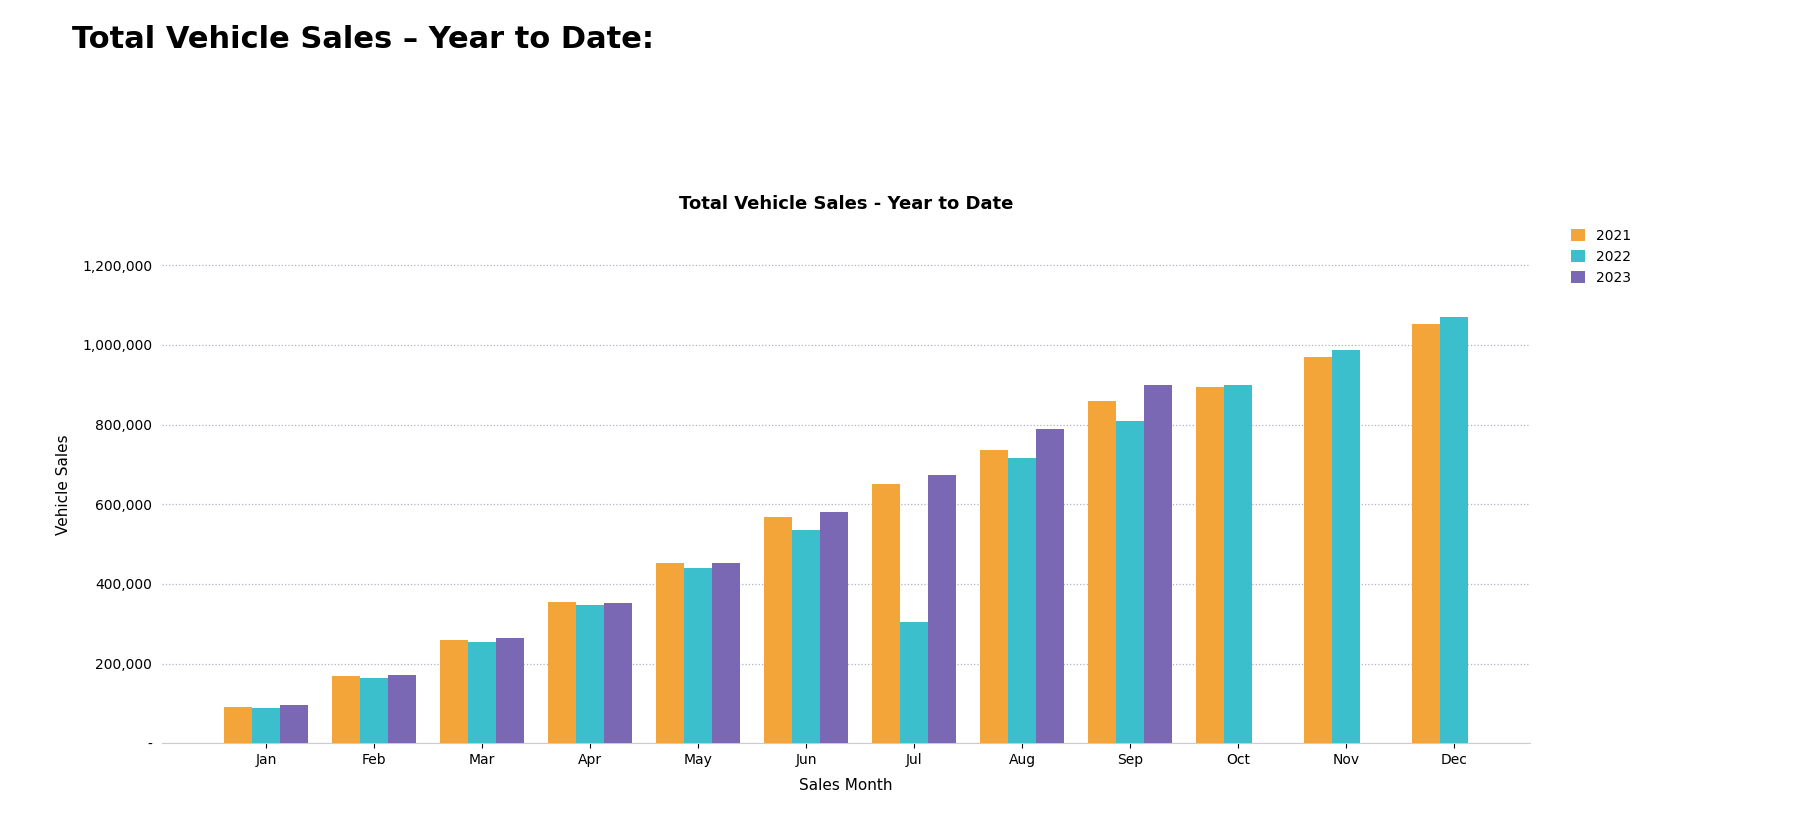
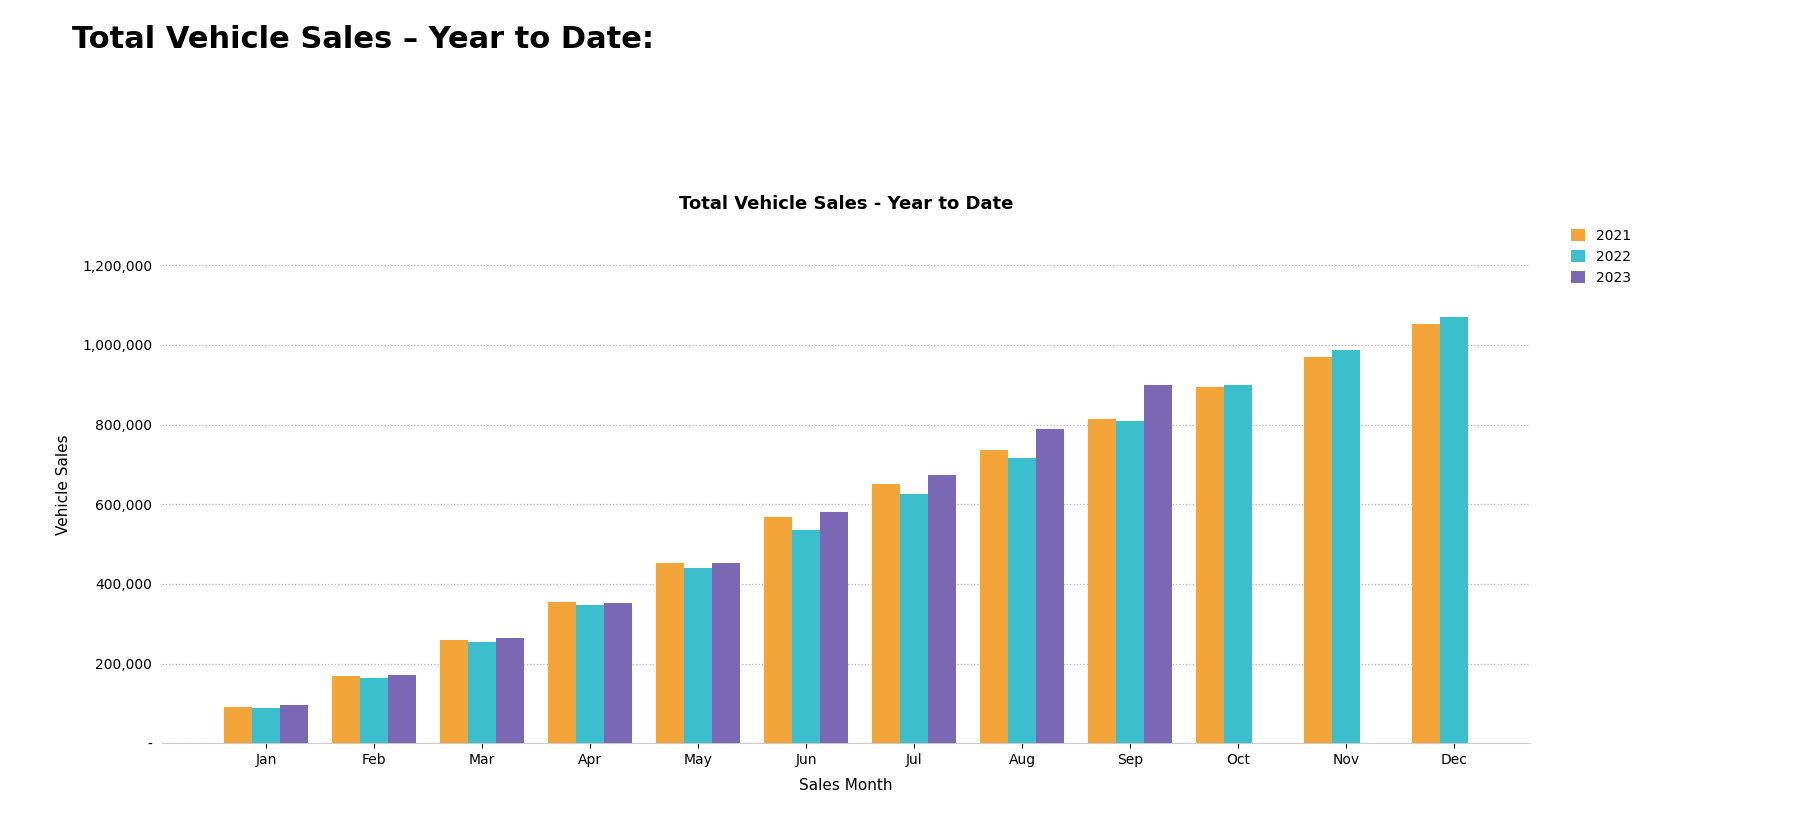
2022/Jul: 305,000 -> 625,000
2021/Sep: 860,000 -> 815,000
